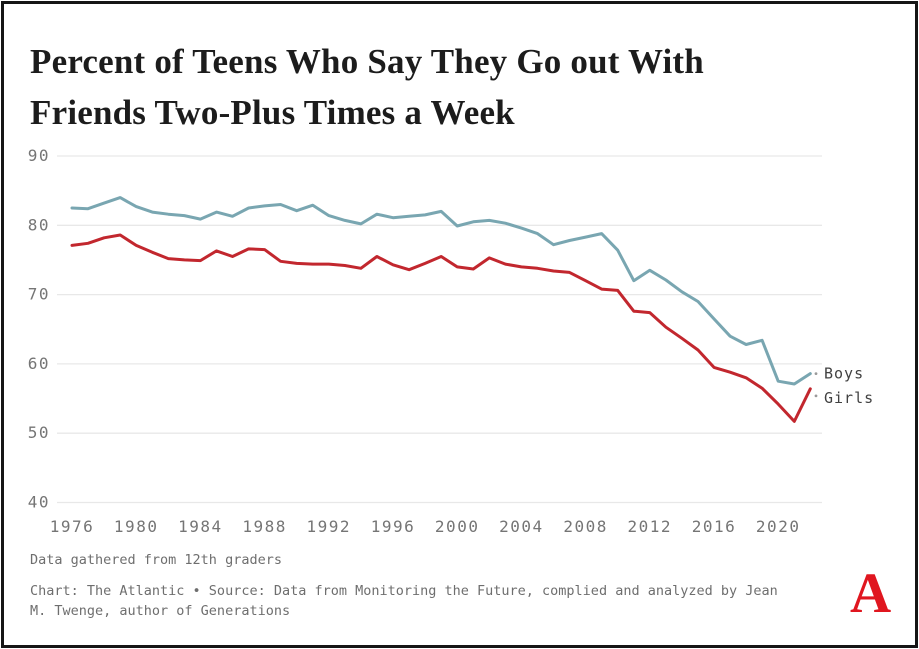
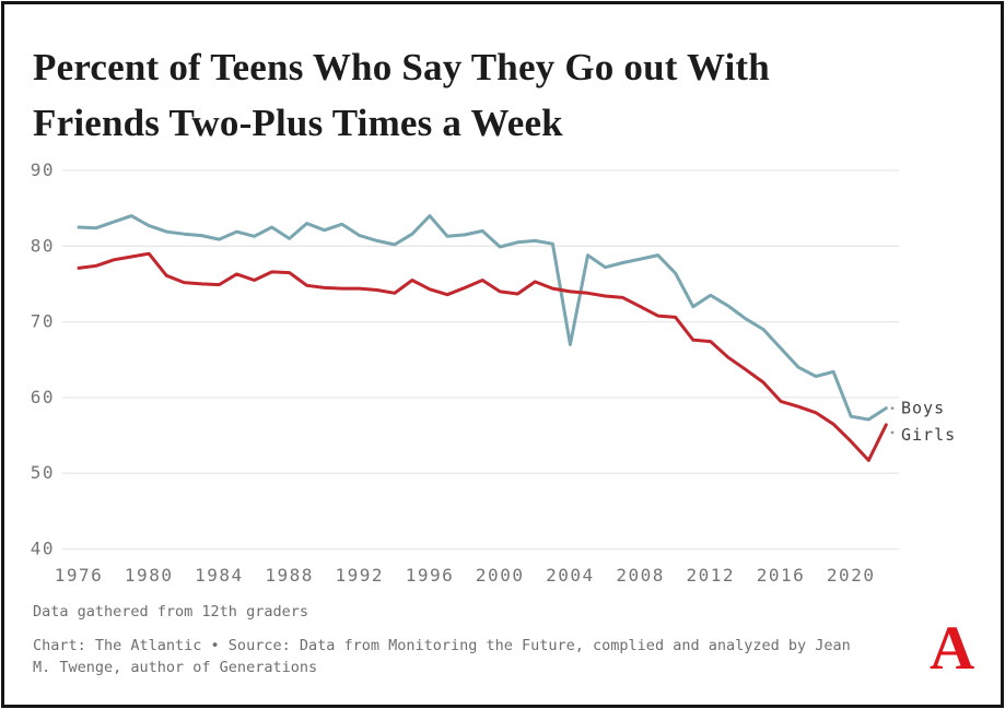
Girls/1980: 77 -> 79
Boys/1988: 83 -> 81
Boys/1996: 81 -> 84
Boys/2004: 80 -> 67
